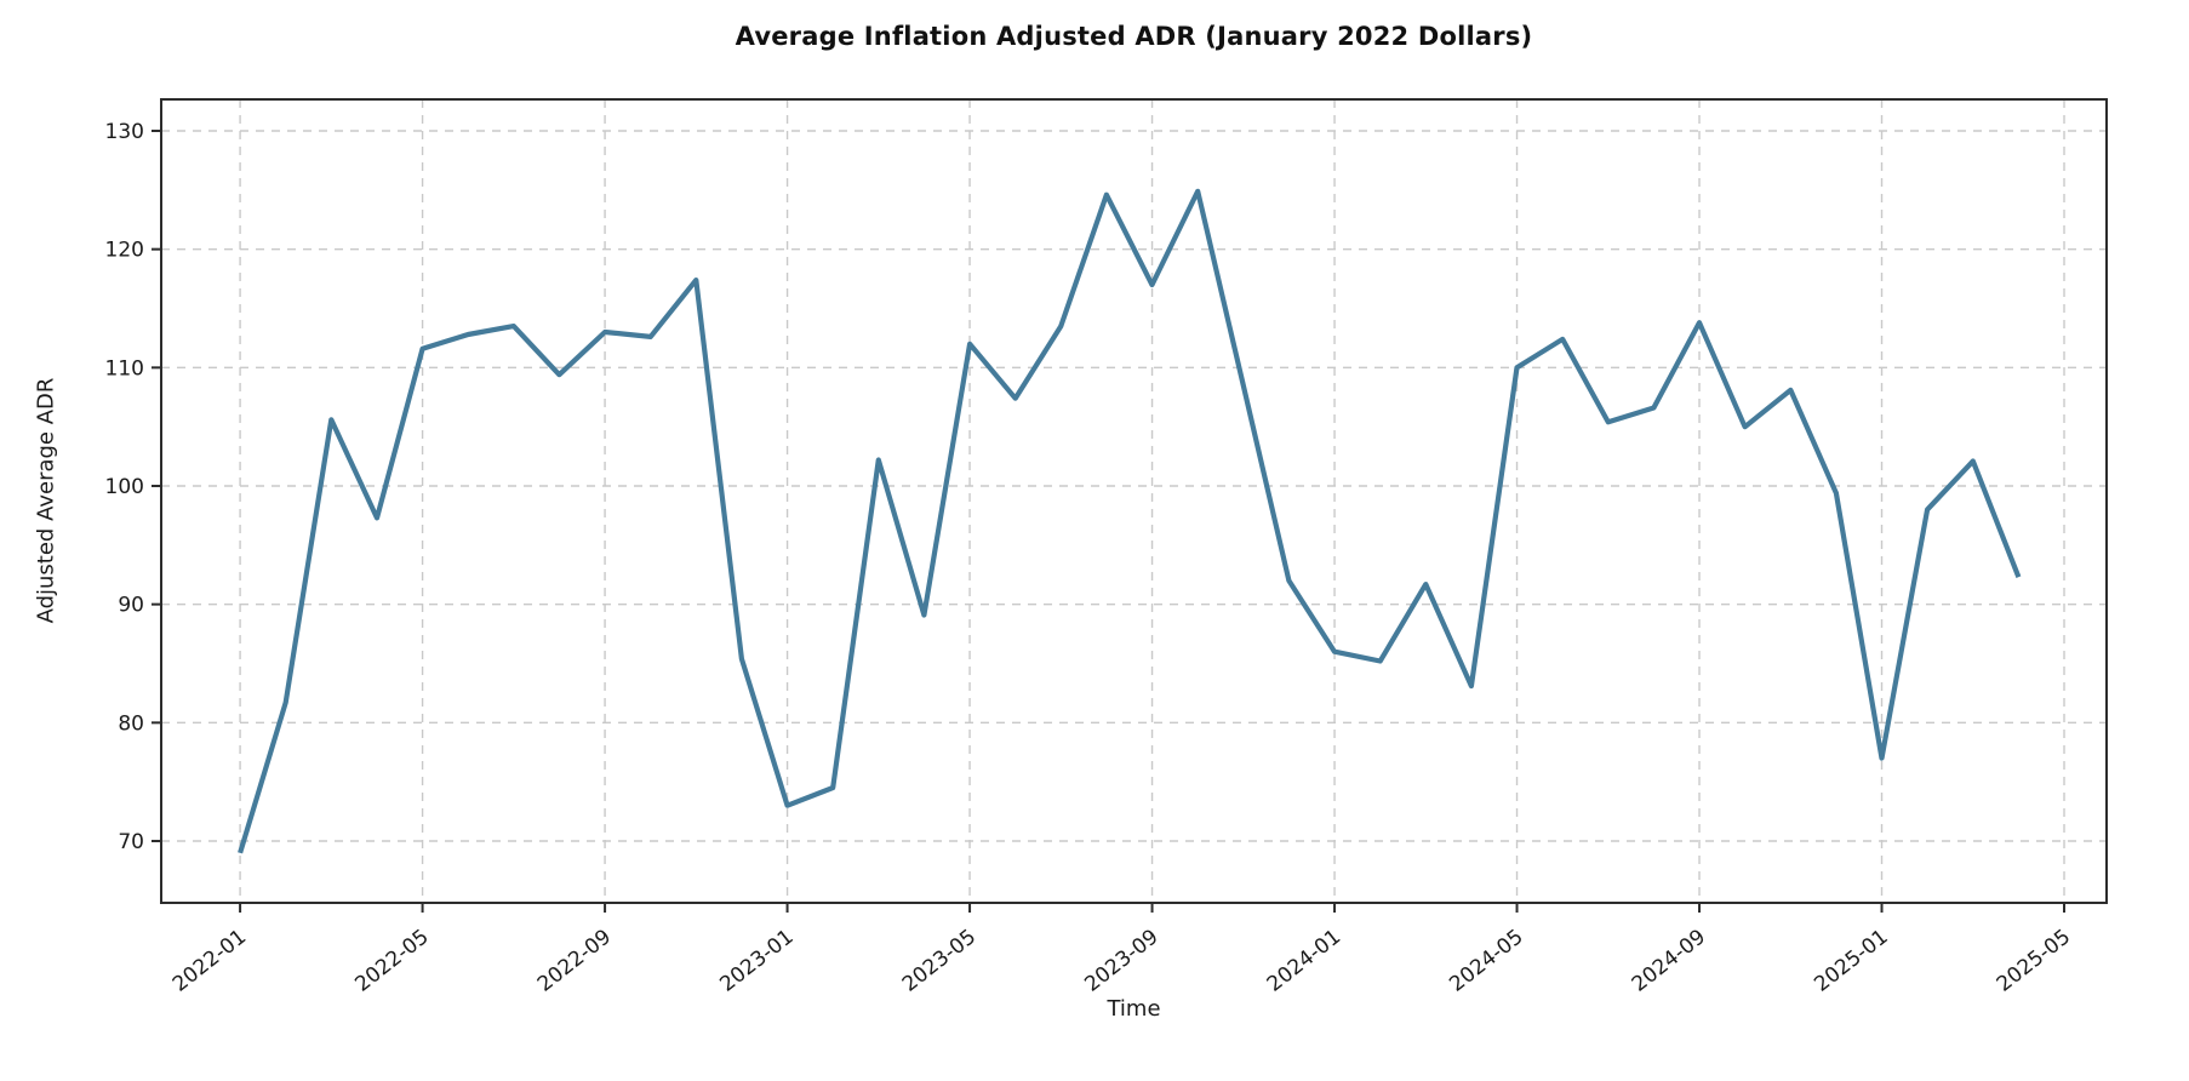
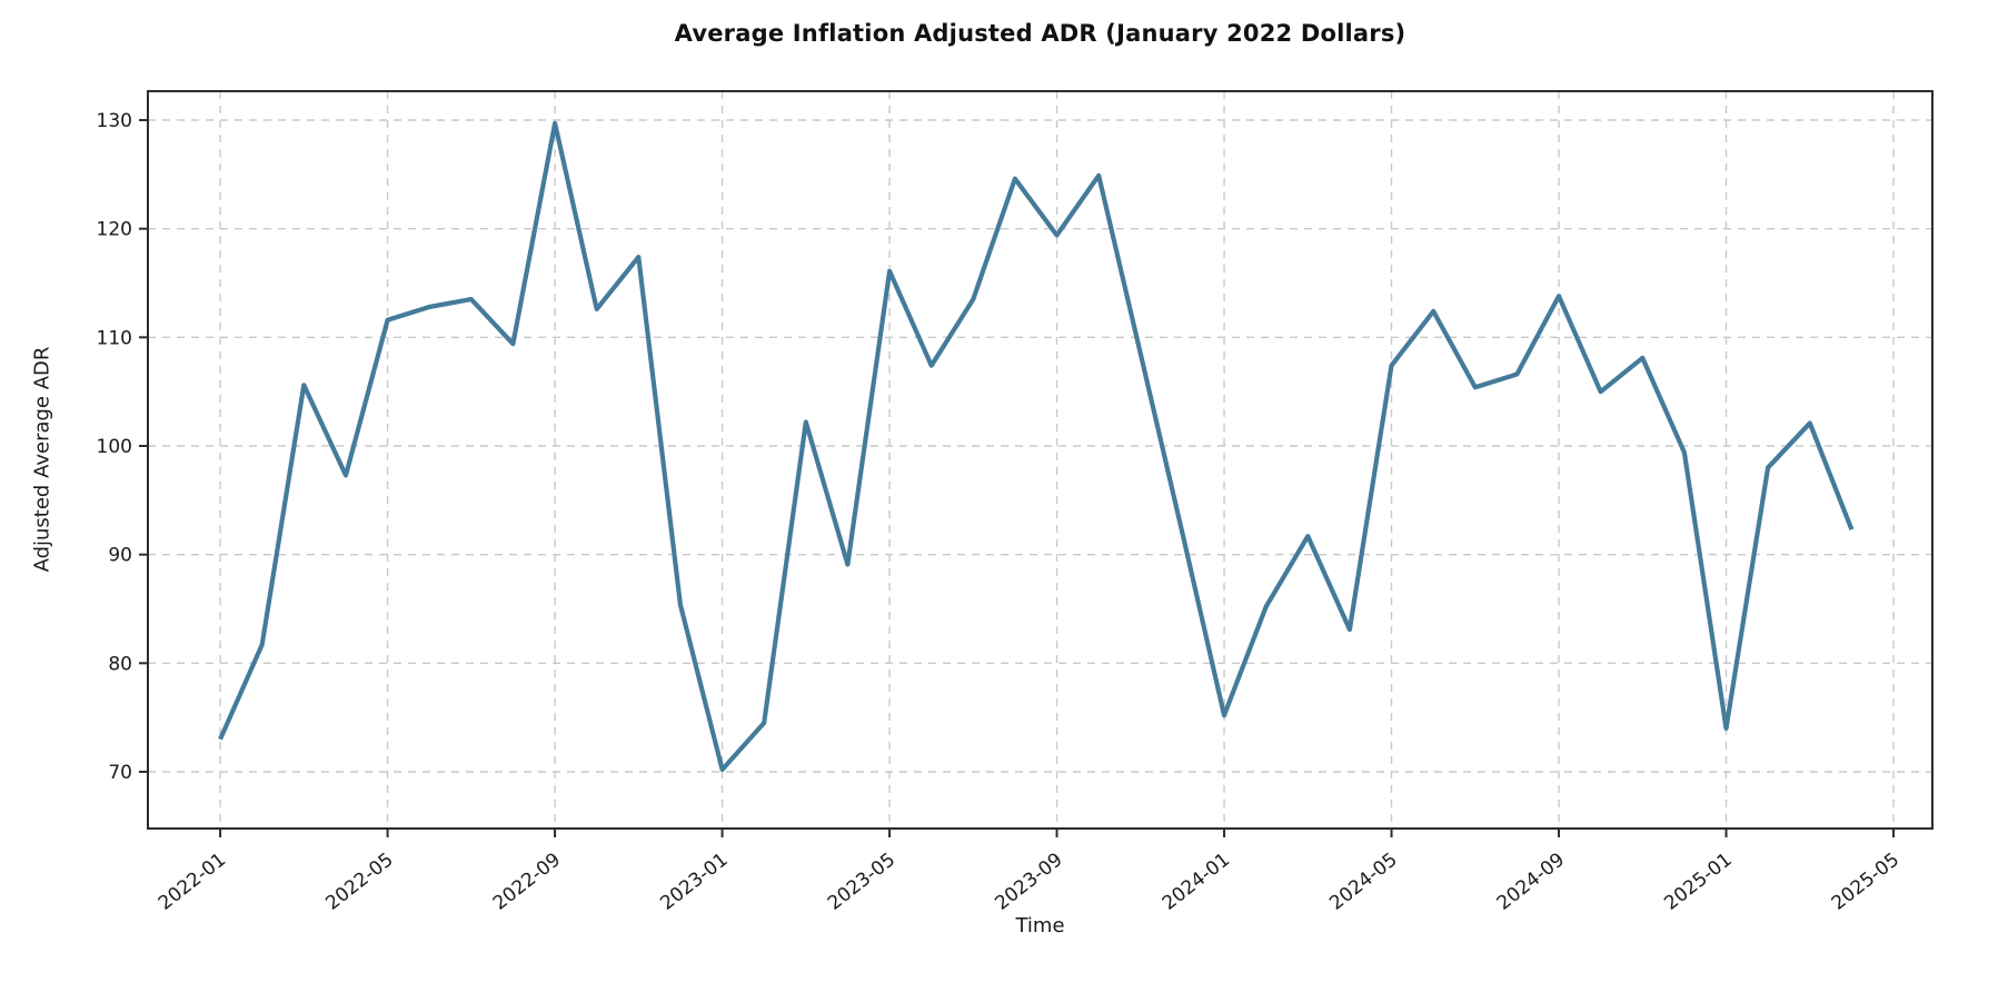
2022-01: 69 -> 73
2022-09: 113 -> 130
2023-01: 73 -> 70
2023-05: 112 -> 116
2023-09: 117 -> 119
2024-01: 86 -> 75
2024-05: 110 -> 107
2025-01: 77 -> 74
